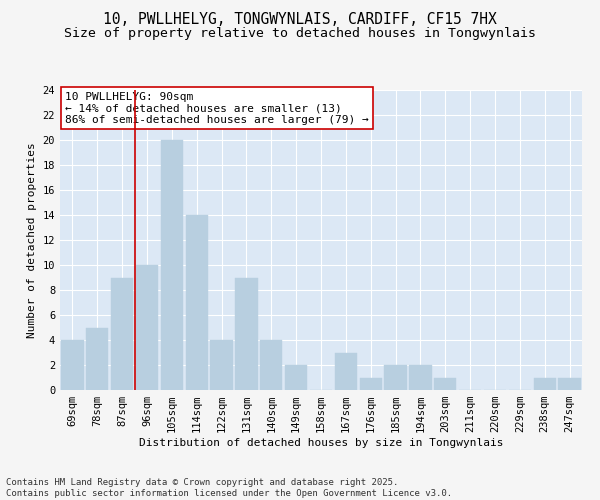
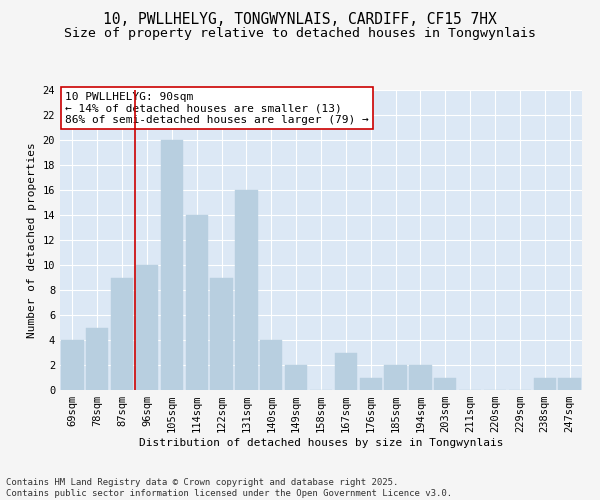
122sqm: 4 -> 9
131sqm: 9 -> 16
